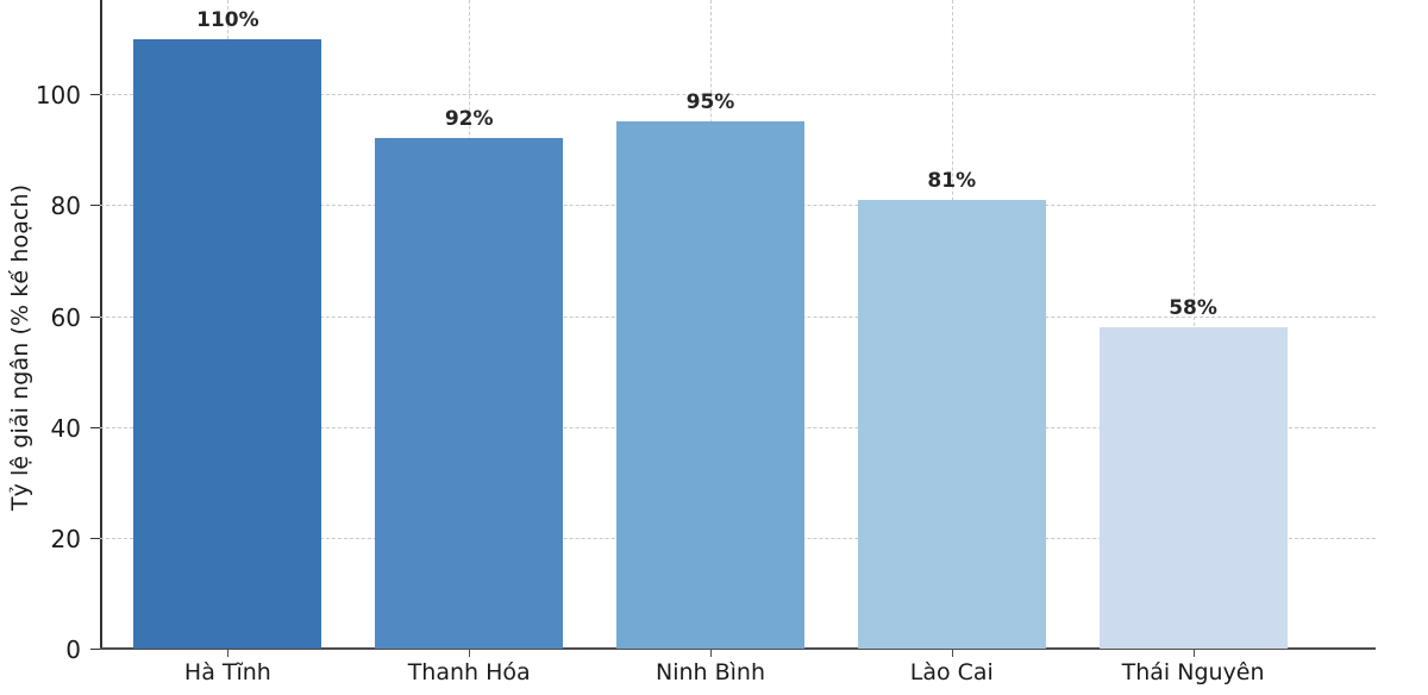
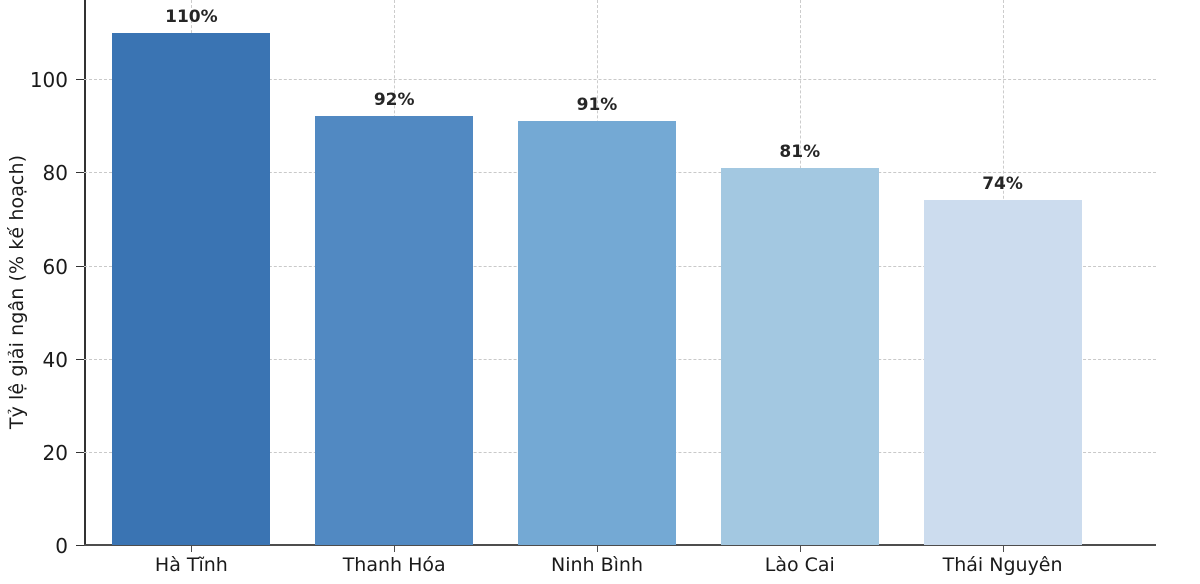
Ninh Bình: 95% -> 91%
Thái Nguyên: 58% -> 74%
